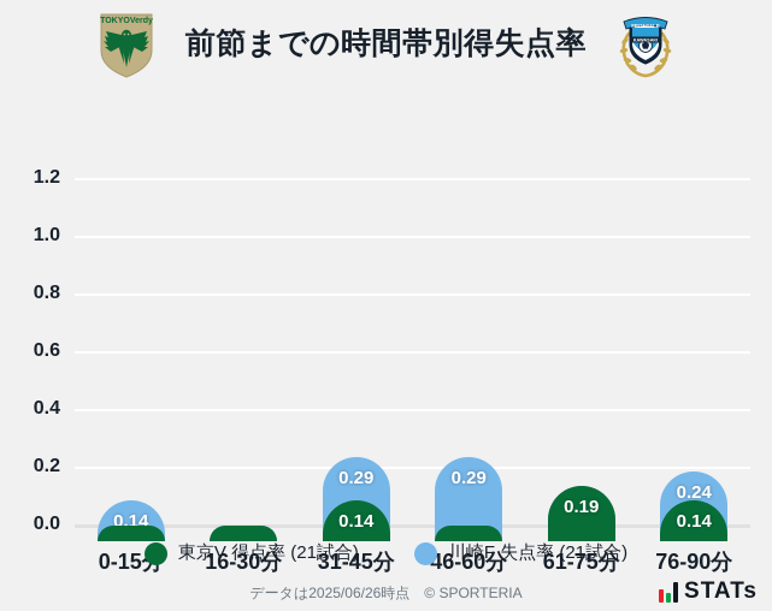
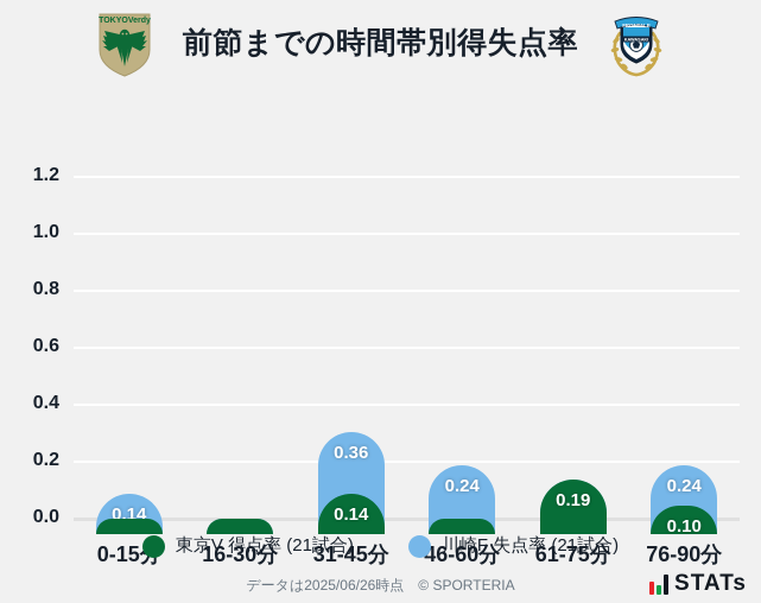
川崎F 失点率 (21試合)/31-45分: 0.29 -> 0.36
川崎F 失点率 (21試合)/46-60分: 0.29 -> 0.24
東京V 得点率 (21試合)/76-90分: 0.14 -> 0.10
